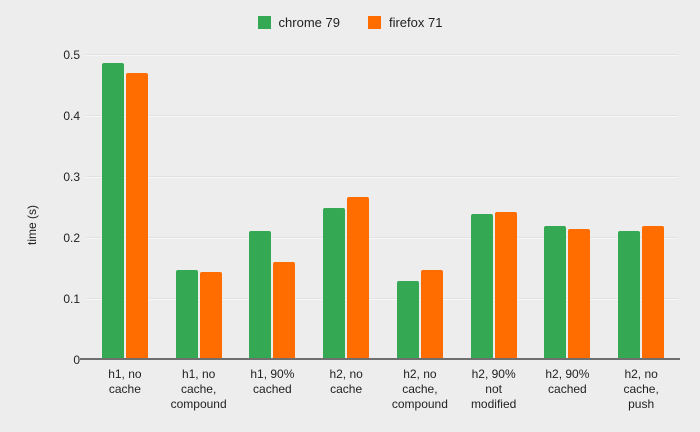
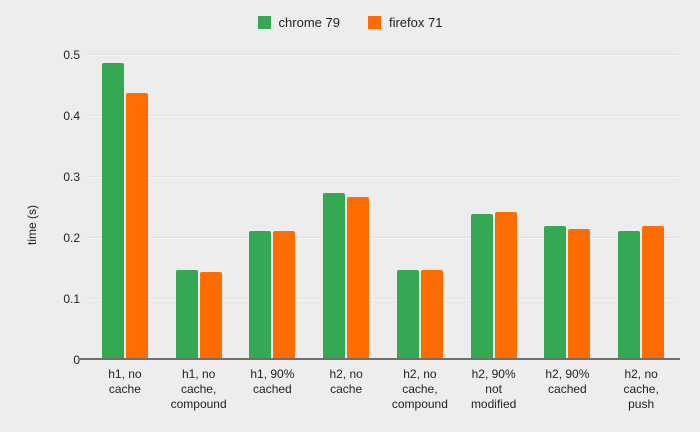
firefox 71/h1, no cache: 0.47 -> 0.44
firefox 71/h1, 90% cached: 0.16 -> 0.21
chrome 79/h2, no cache: 0.25 -> 0.27
chrome 79/h2, no cache, compound: 0.13 -> 0.15
